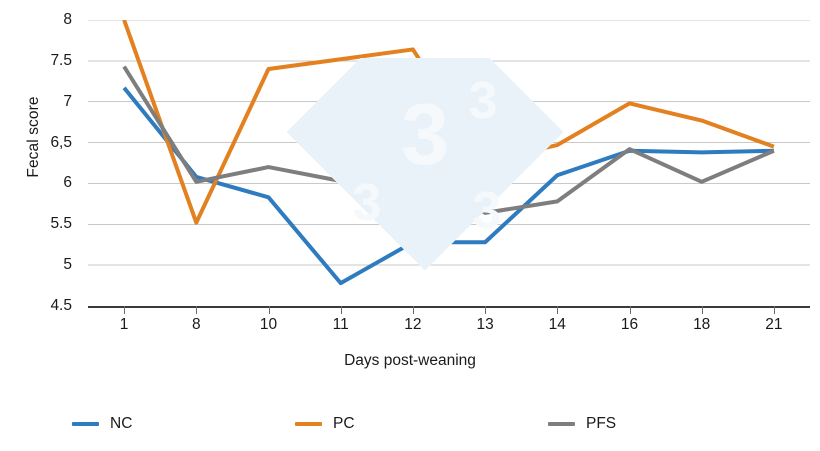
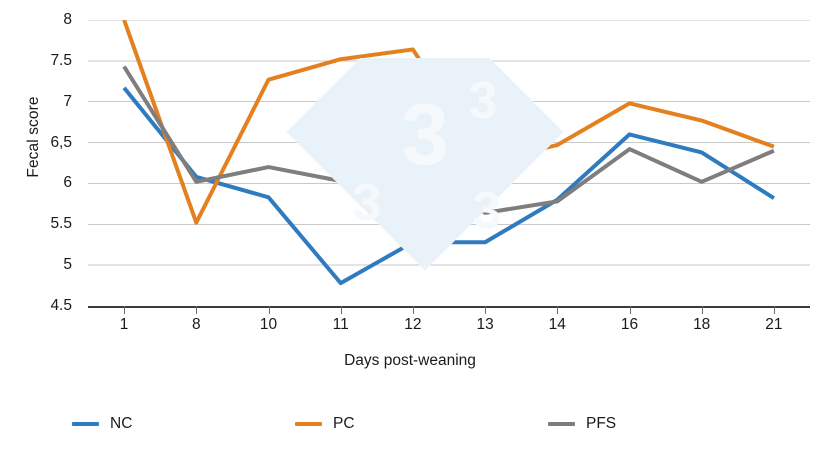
PC/10: 7.4 -> 7.3
NC/14: 6.1 -> 5.8
NC/16: 6.4 -> 6.6
NC/21: 6.4 -> 5.8
